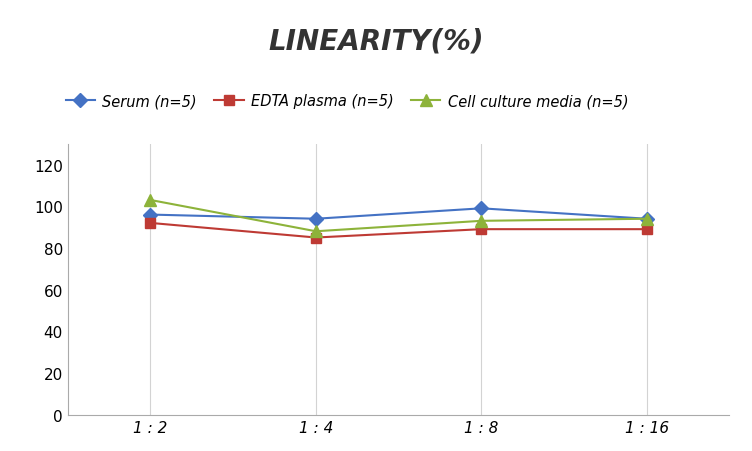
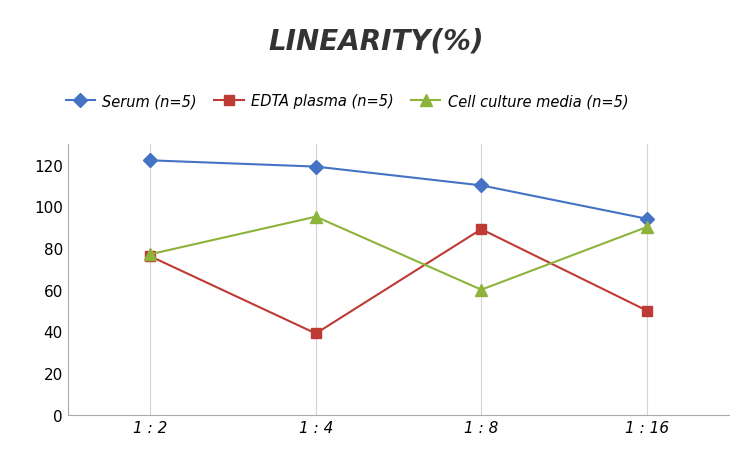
Serum (n=5)/1 : 2: 96 -> 122
EDTA plasma (n=5)/1 : 2: 92 -> 76
Cell culture media (n=5)/1 : 2: 103 -> 77
Serum (n=5)/1 : 4: 94 -> 119
EDTA plasma (n=5)/1 : 4: 85 -> 39
Cell culture media (n=5)/1 : 4: 88 -> 95
Serum (n=5)/1 : 8: 99 -> 110
Cell culture media (n=5)/1 : 8: 93 -> 60
EDTA plasma (n=5)/1 : 16: 89 -> 50
Cell culture media (n=5)/1 : 16: 94 -> 90
